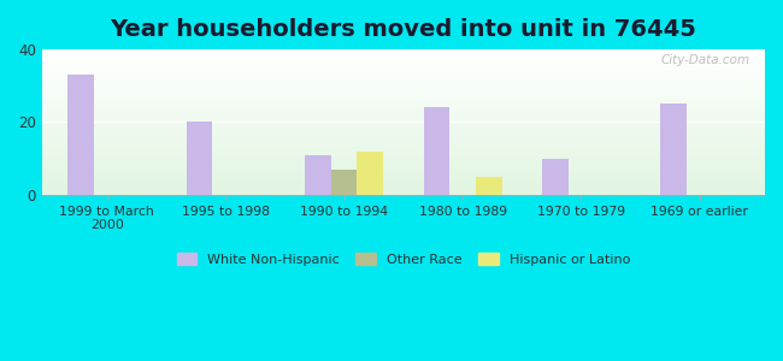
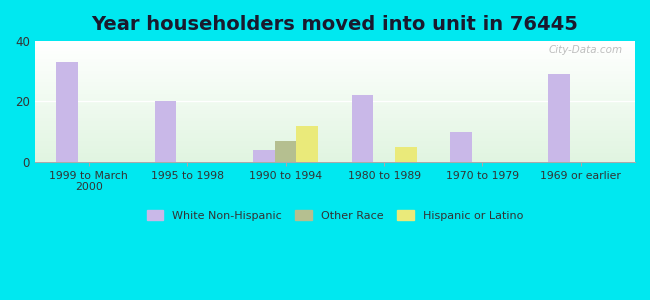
White Non-Hispanic/1990 to 1994: 11 -> 4
White Non-Hispanic/1980 to 1989: 24 -> 22
White Non-Hispanic/1969 or earlier: 25 -> 29
